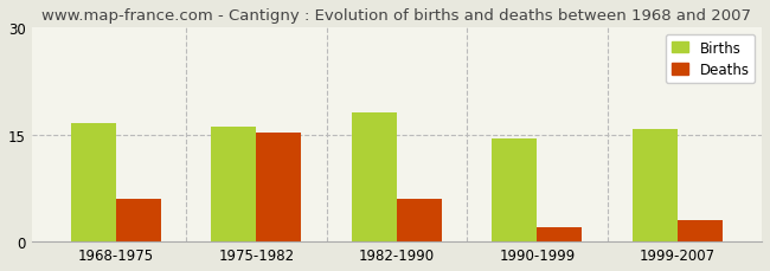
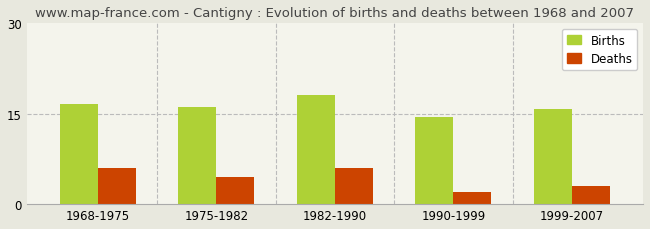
Deaths/1975-1982: 15.2 -> 4.5
